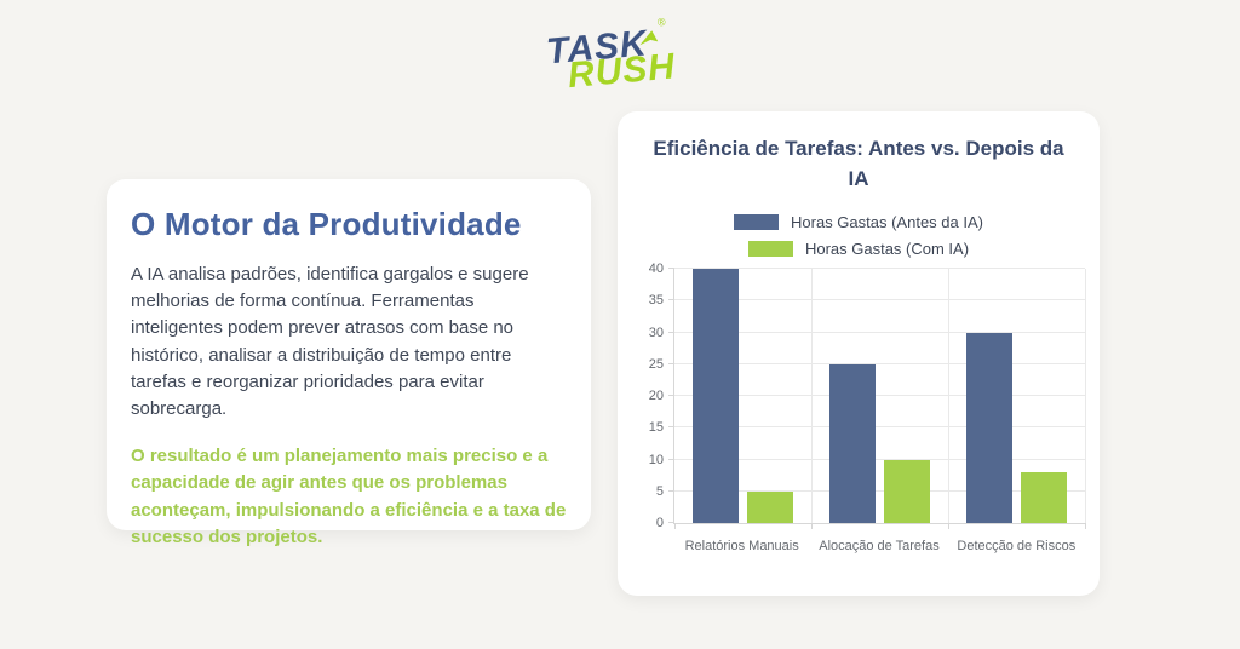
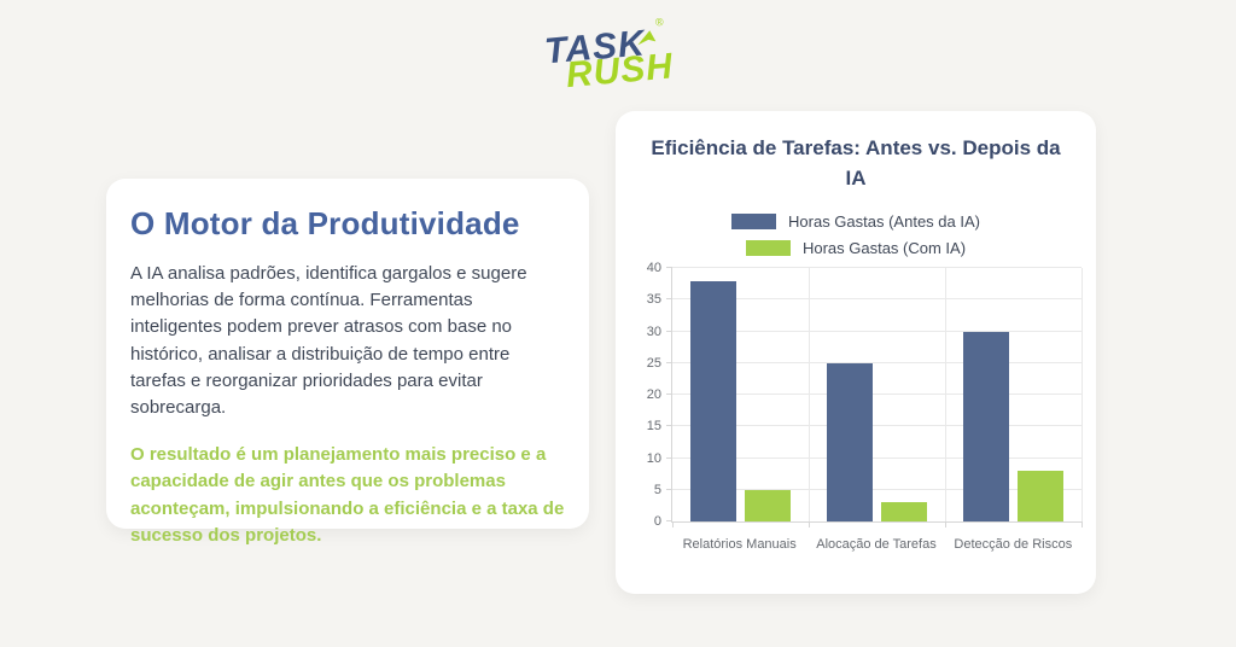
Horas Gastas (Antes da IA)/Relatórios Manuais: 40 -> 38
Horas Gastas (Com IA)/Alocação de Tarefas: 10 -> 3
